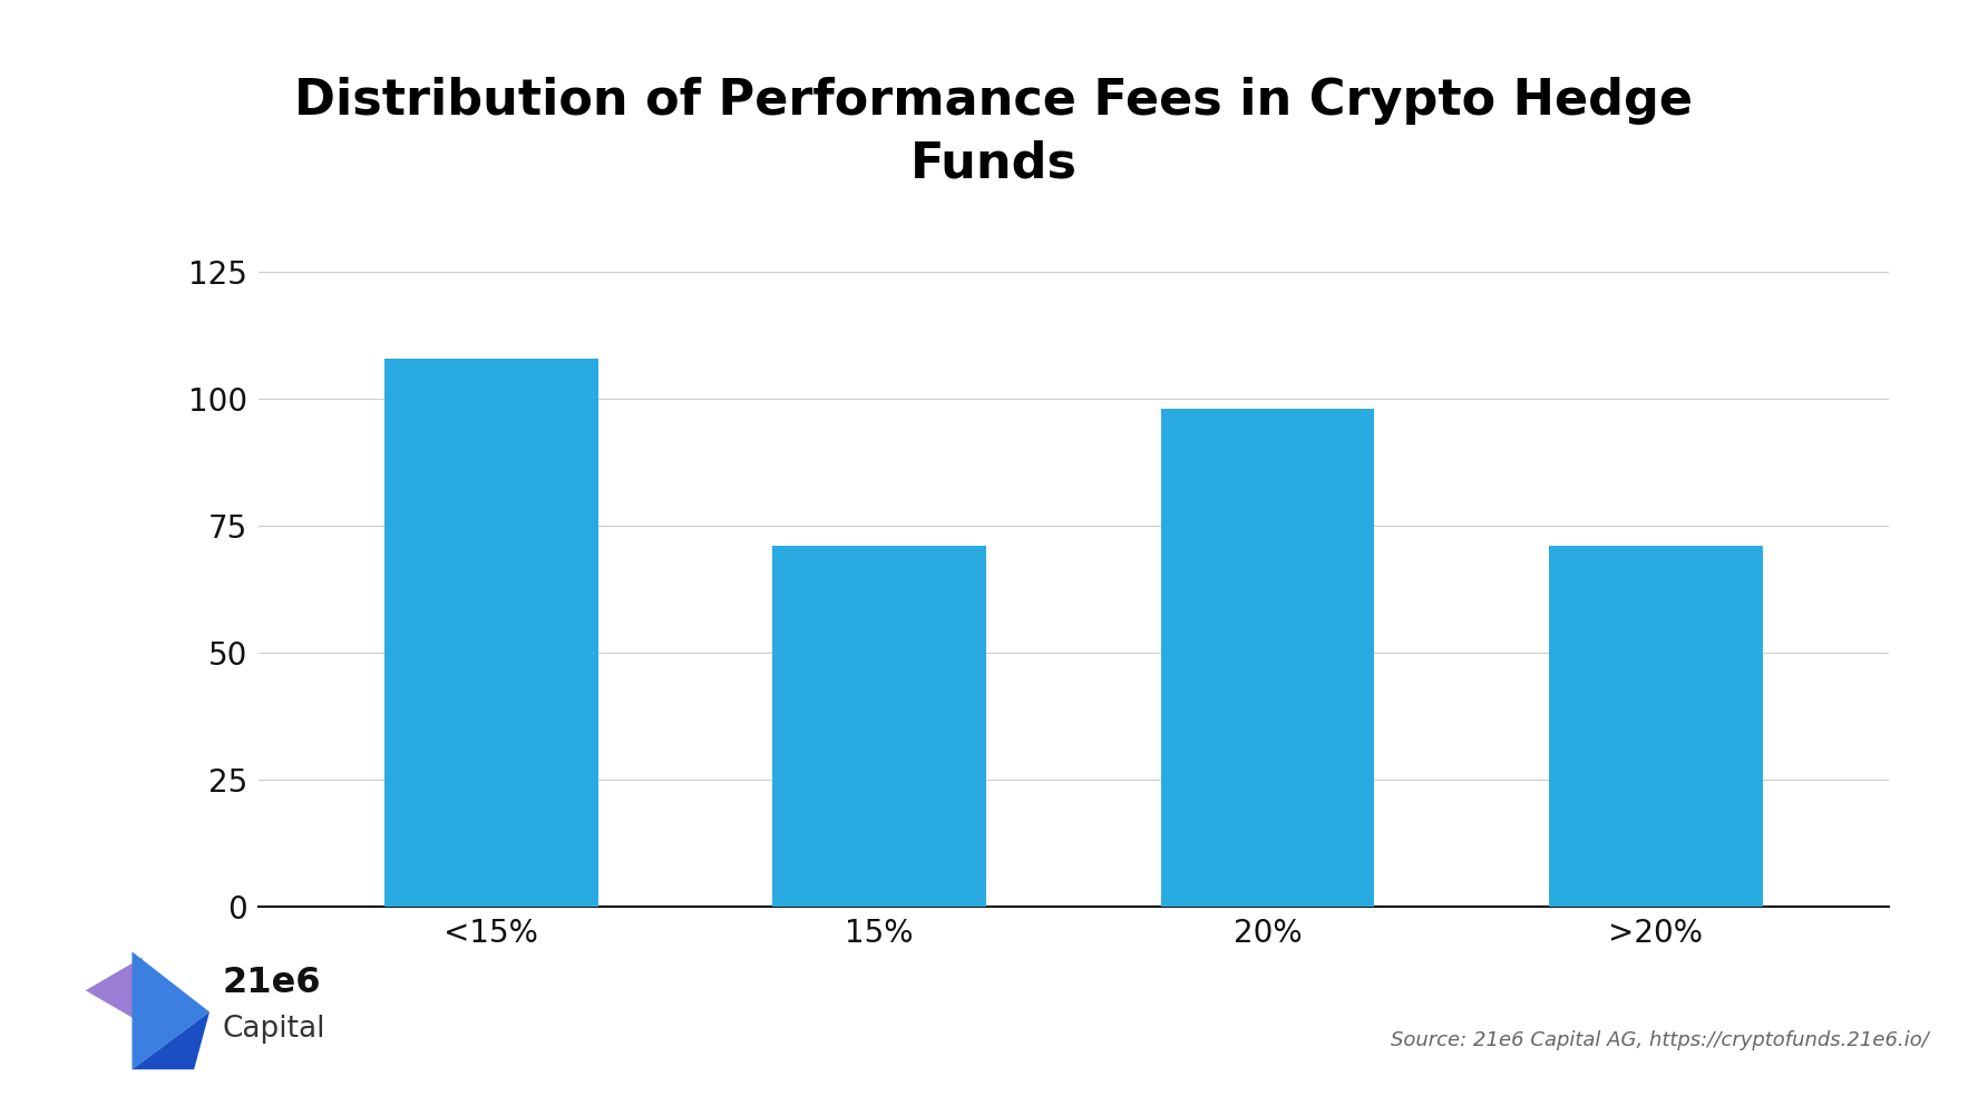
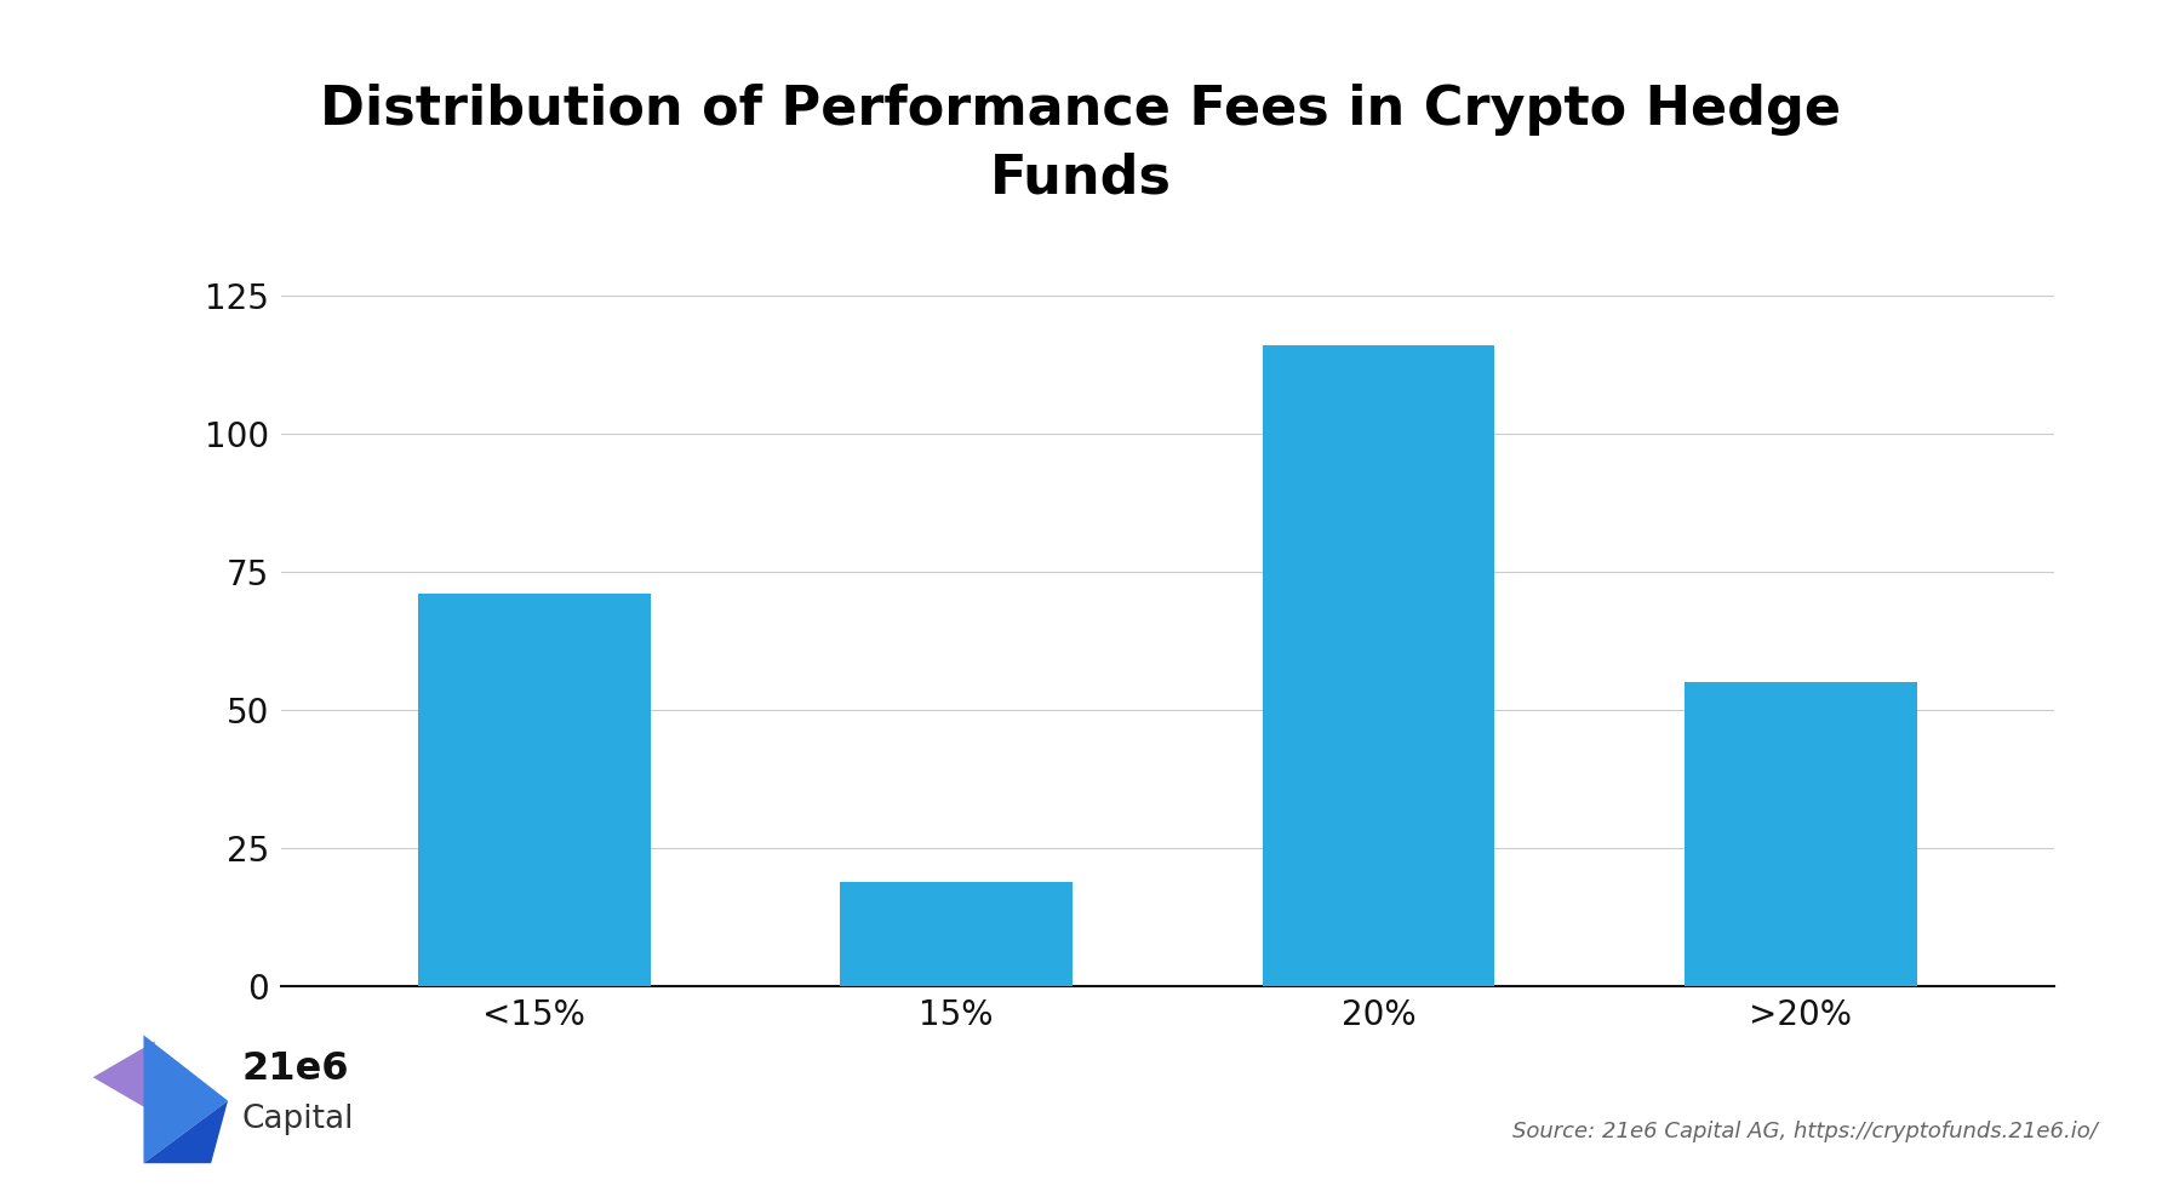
<15%: 108 -> 71
15%: 71 -> 19
20%: 98 -> 116
>20%: 71 -> 55
